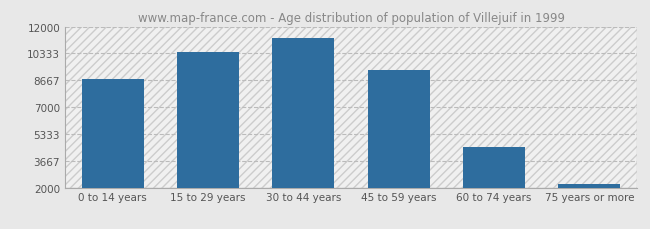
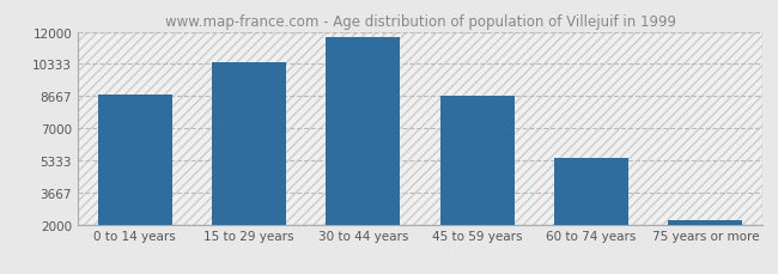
30 to 44 years: 11300 -> 11800
45 to 59 years: 9300 -> 8700
60 to 74 years: 4500 -> 5400
